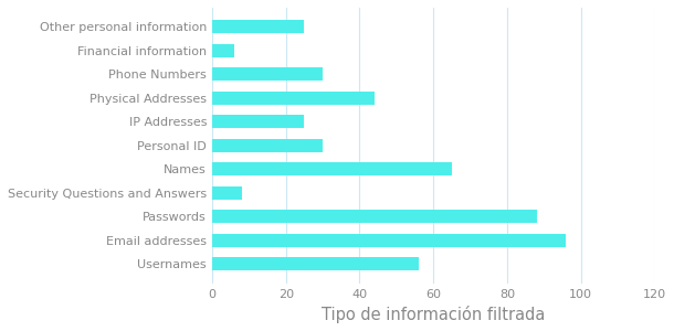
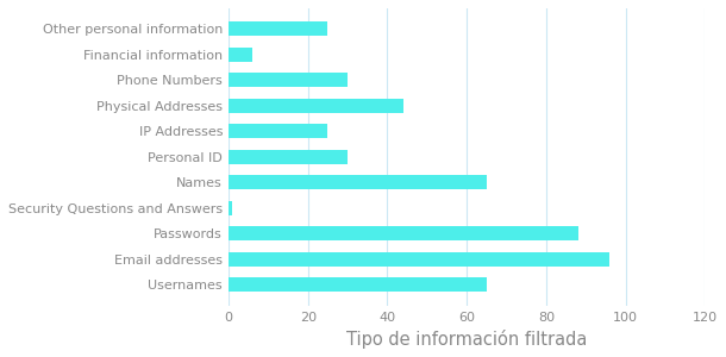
Security Questions and Answers: 8 -> 1
Usernames: 56 -> 65
